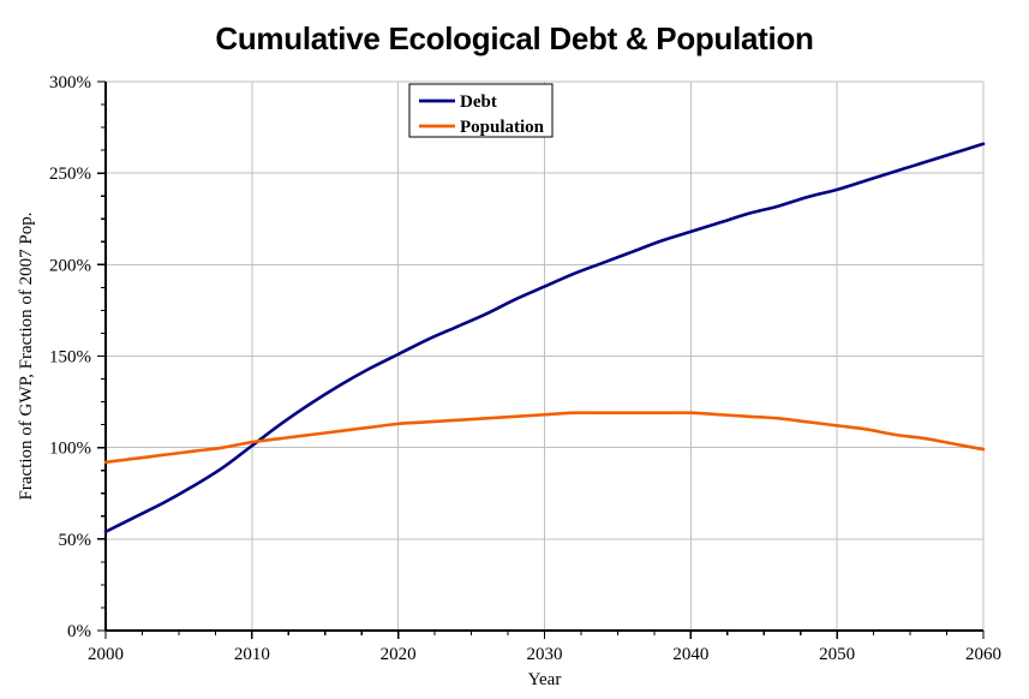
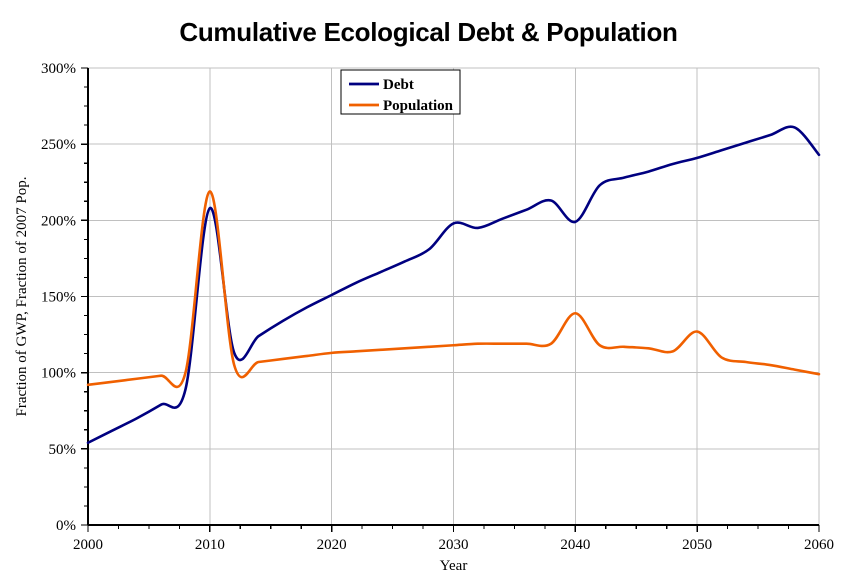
Debt/2010: 101% -> 208%
Population/2010: 103% -> 219%
Debt/2030: 188% -> 198%
Debt/2040: 218% -> 199%
Population/2040: 119% -> 139%
Population/2050: 112% -> 127%
Debt/2060: 266% -> 243%
